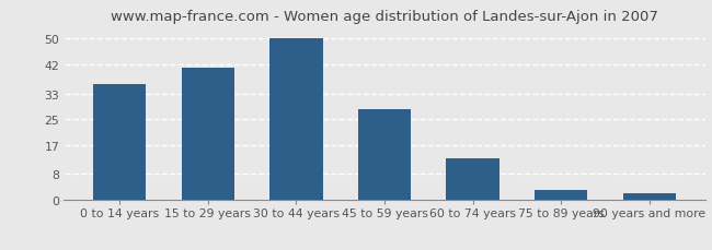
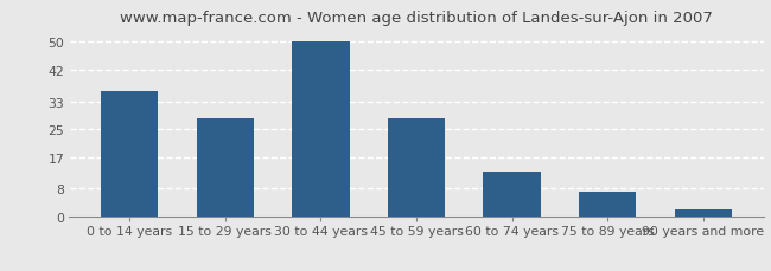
15 to 29 years: 41 -> 28
75 to 89 years: 3 -> 7
